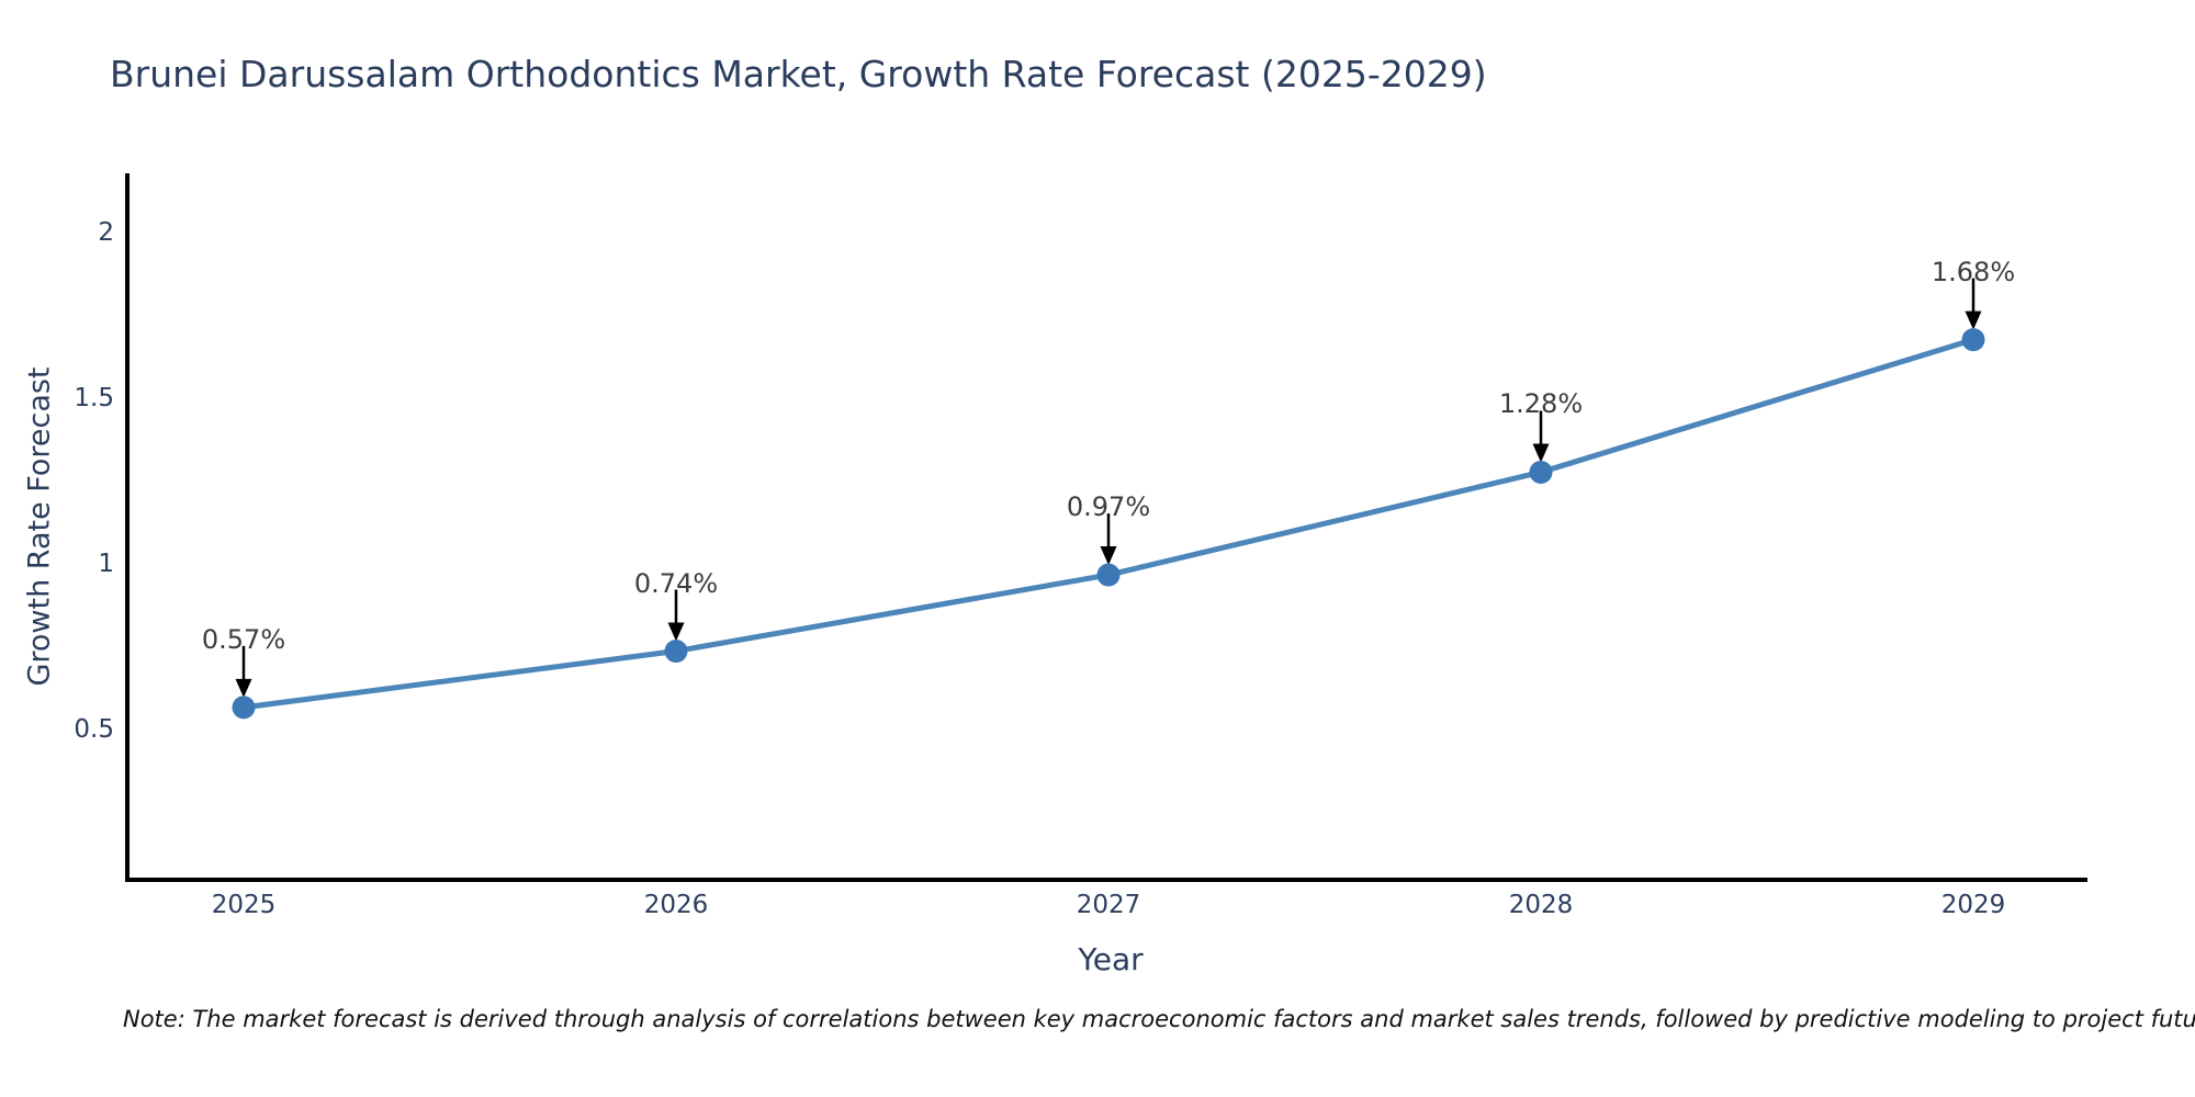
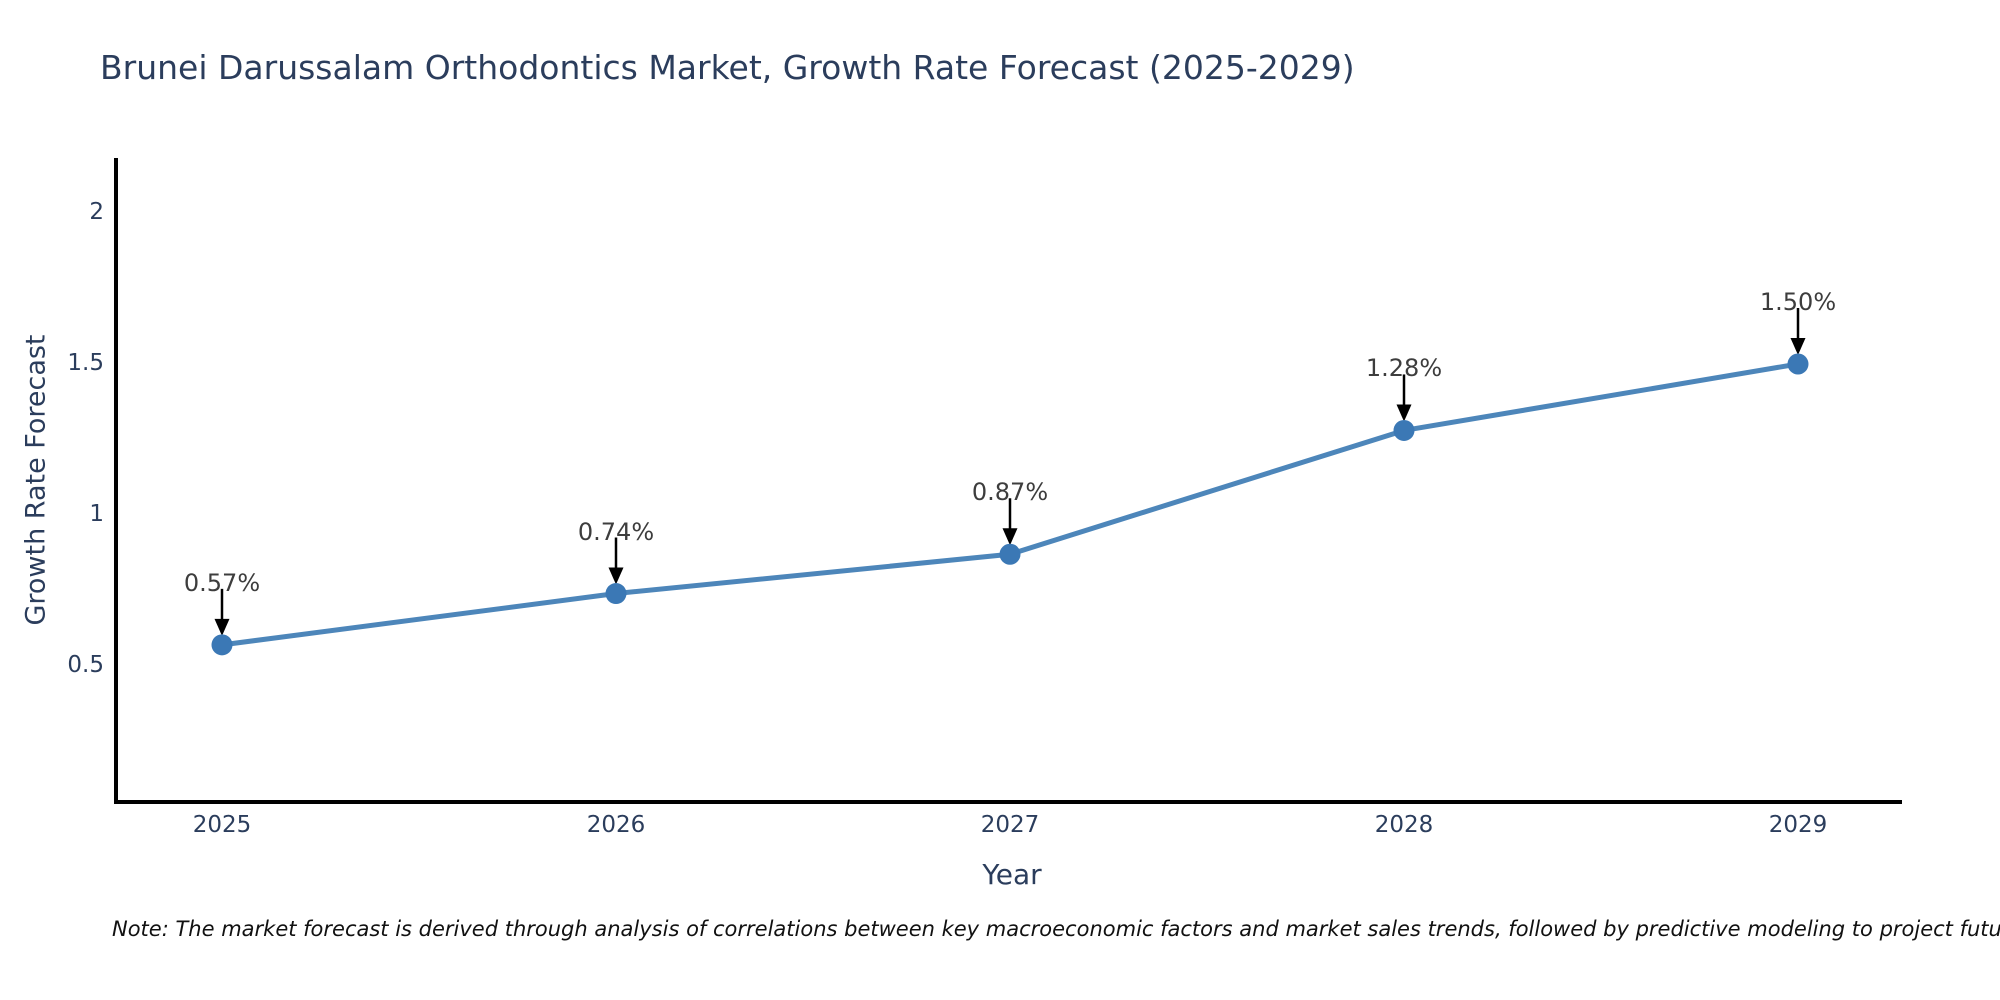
2027: 0.97% -> 0.87%
2029: 1.68% -> 1.50%
